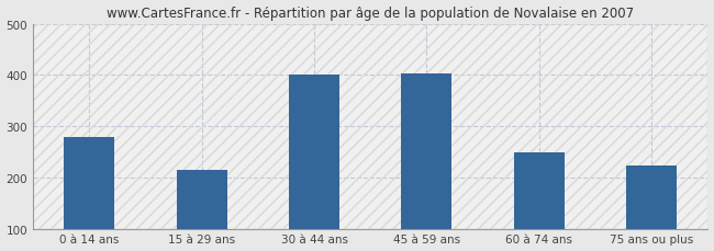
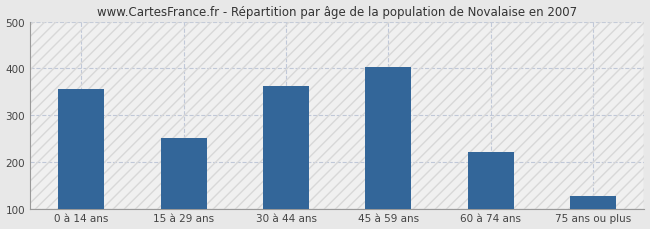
0 à 14 ans: 280 -> 357
15 à 29 ans: 215 -> 252
30 à 44 ans: 400 -> 362
60 à 74 ans: 250 -> 222
75 ans ou plus: 225 -> 128
